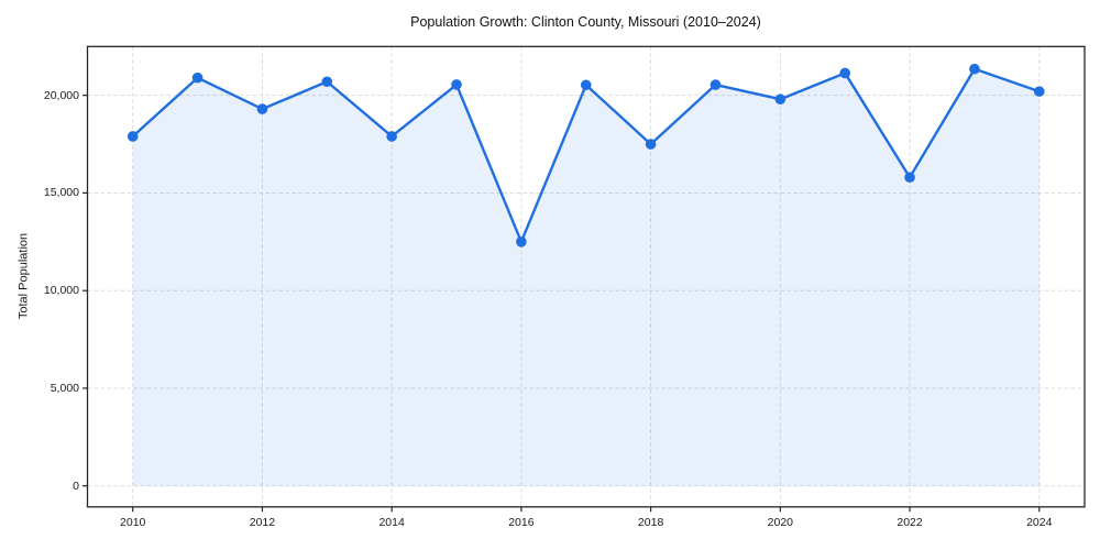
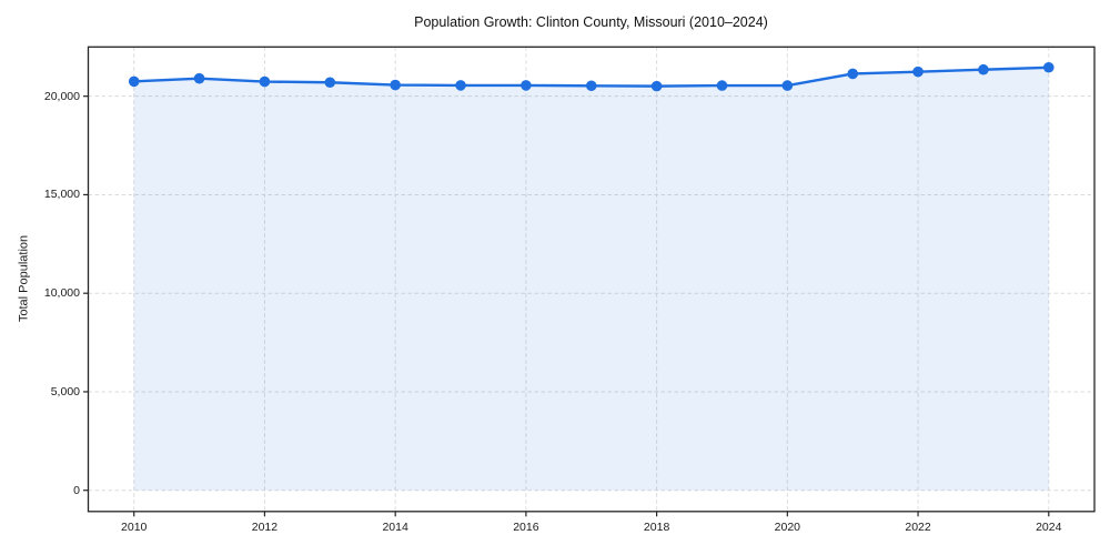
2010: 17900 -> 20800
2012: 19300 -> 20700
2014: 17900 -> 20600
2016: 12500 -> 20600
2018: 17500 -> 20500
2020: 19800 -> 20500
2022: 15800 -> 21200
2024: 20200 -> 21500
